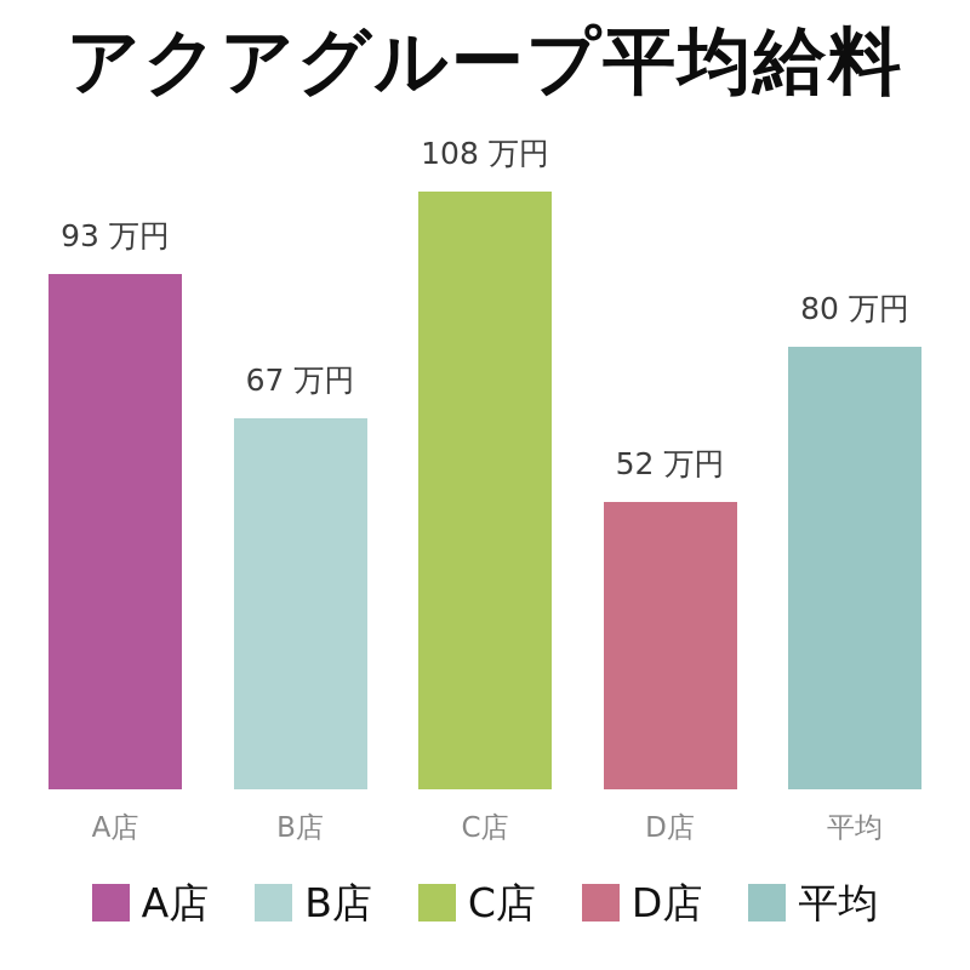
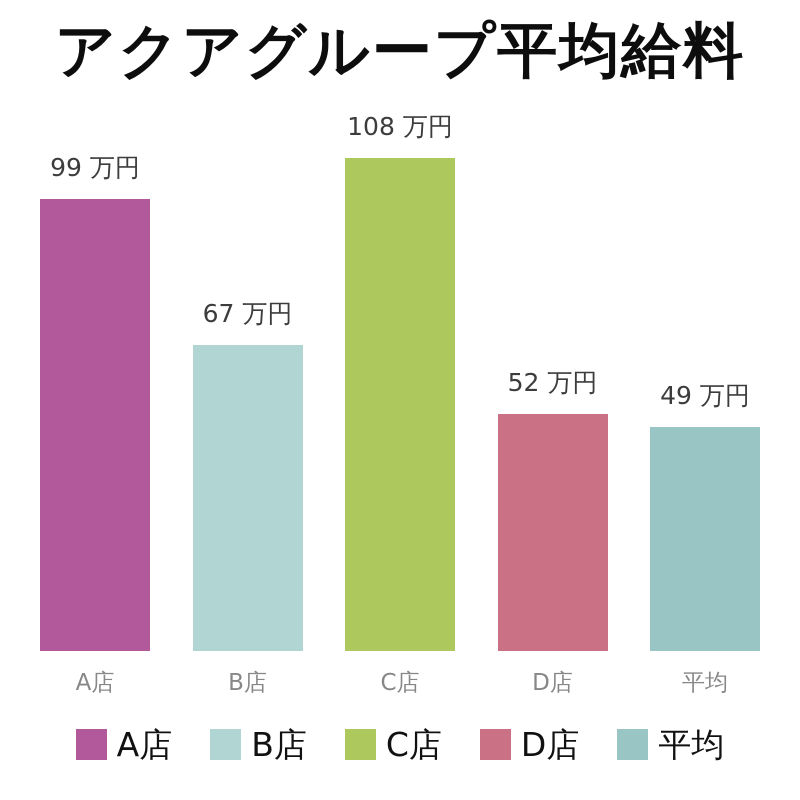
A店: 93 -> 99
平均: 80 -> 49
